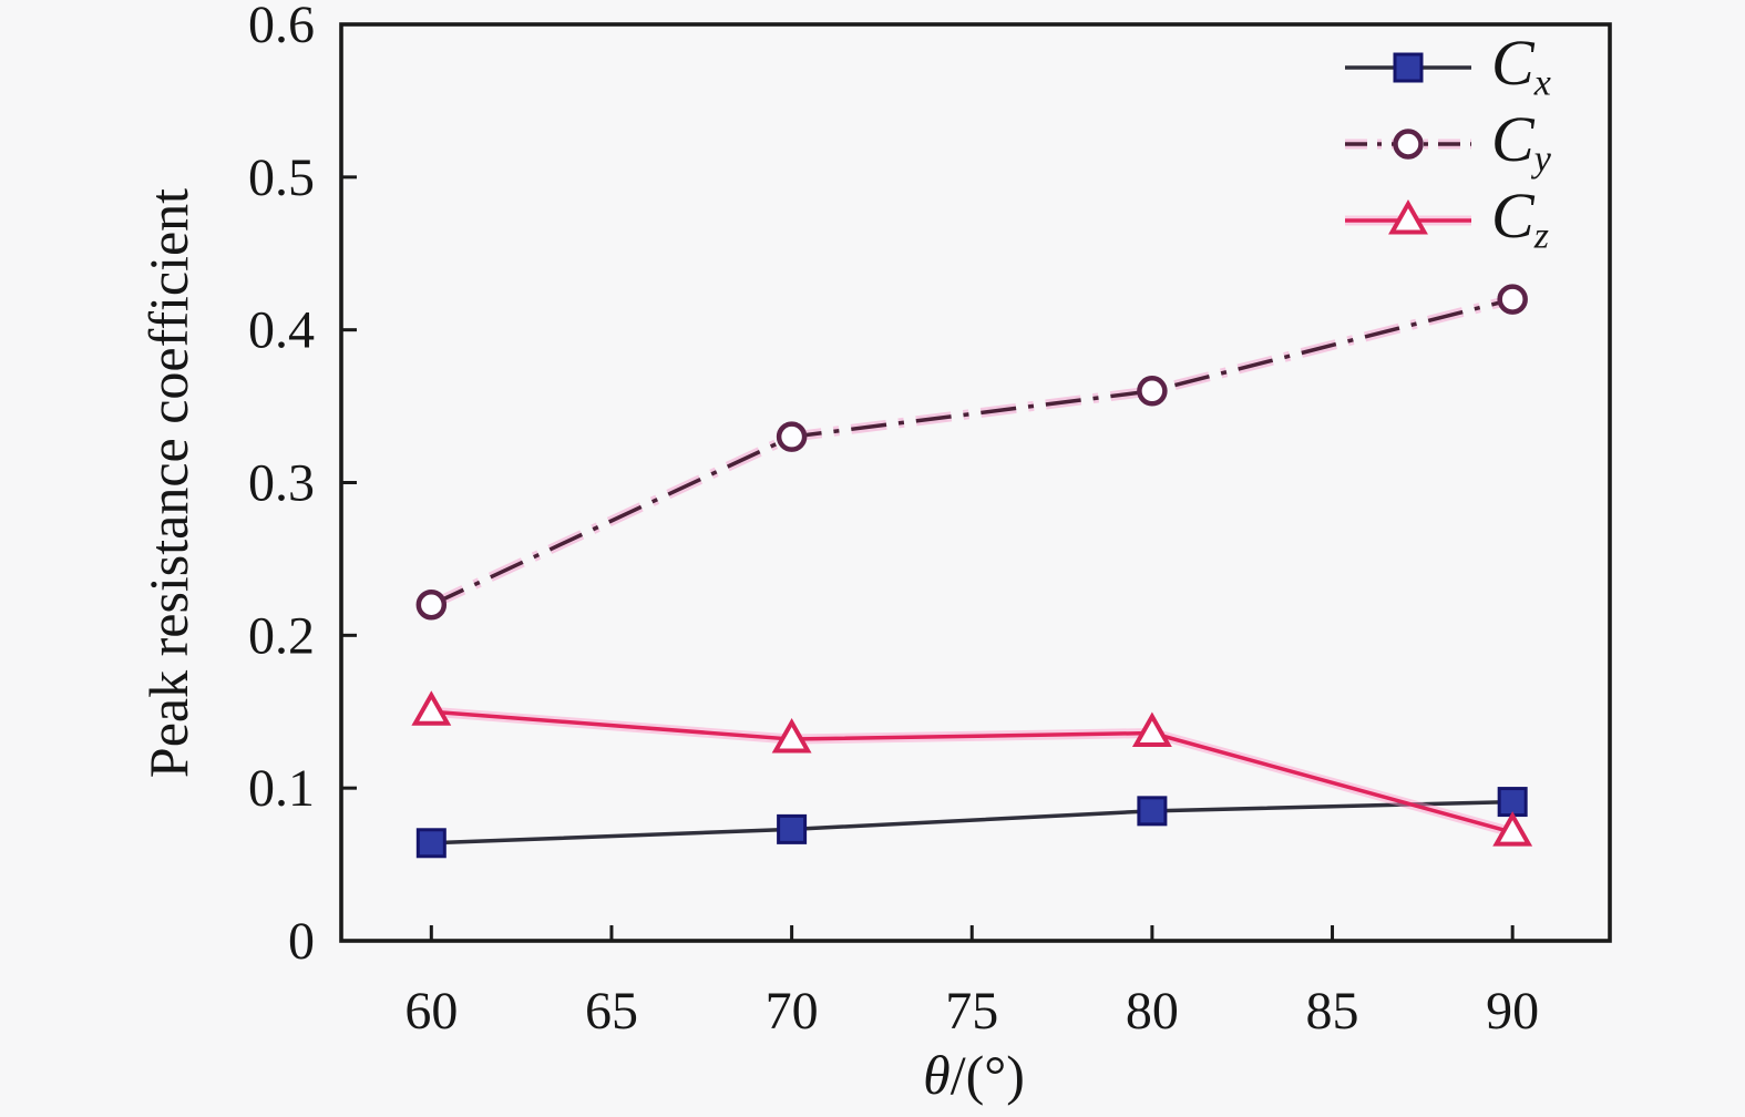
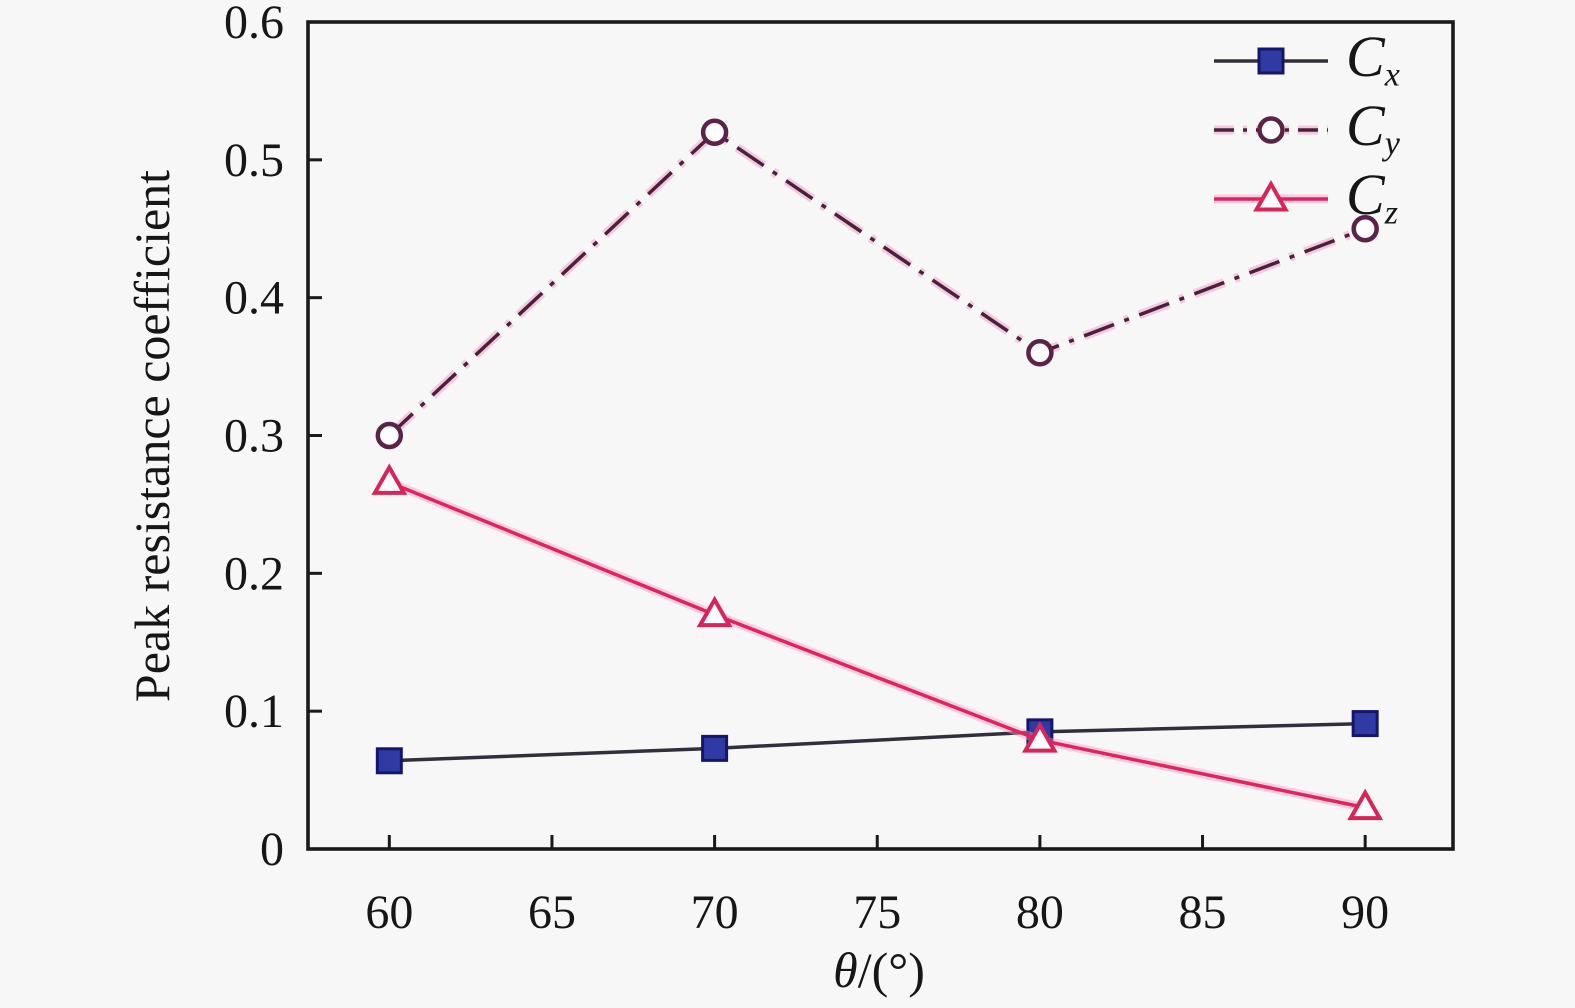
Cy/60: 0.22 -> 0.30
Cz/60: 0.150 -> 0.266
Cy/70: 0.33 -> 0.52
Cz/70: 0.132 -> 0.170
Cz/80: 0.136 -> 0.079
Cy/90: 0.42 -> 0.45
Cz/90: 0.071 -> 0.030
